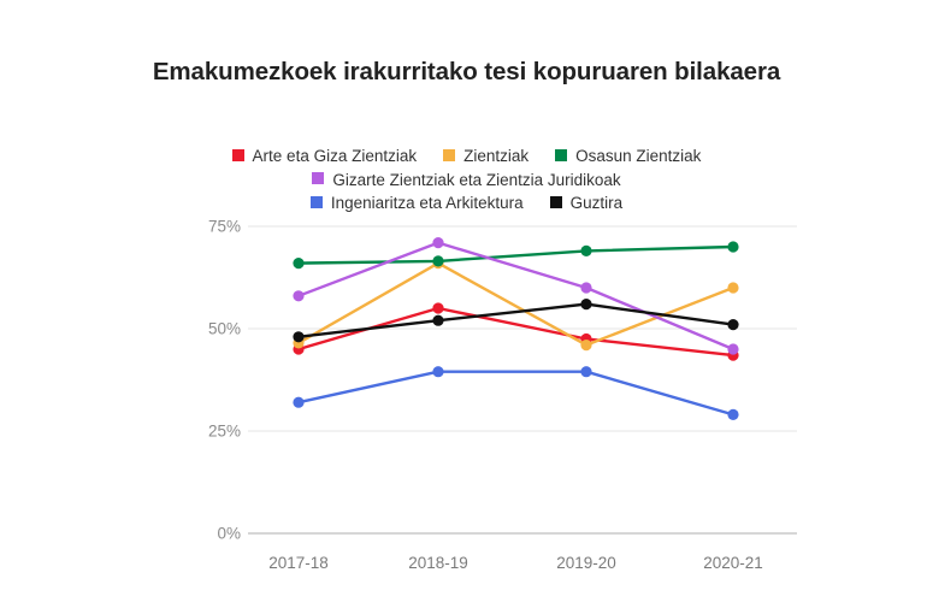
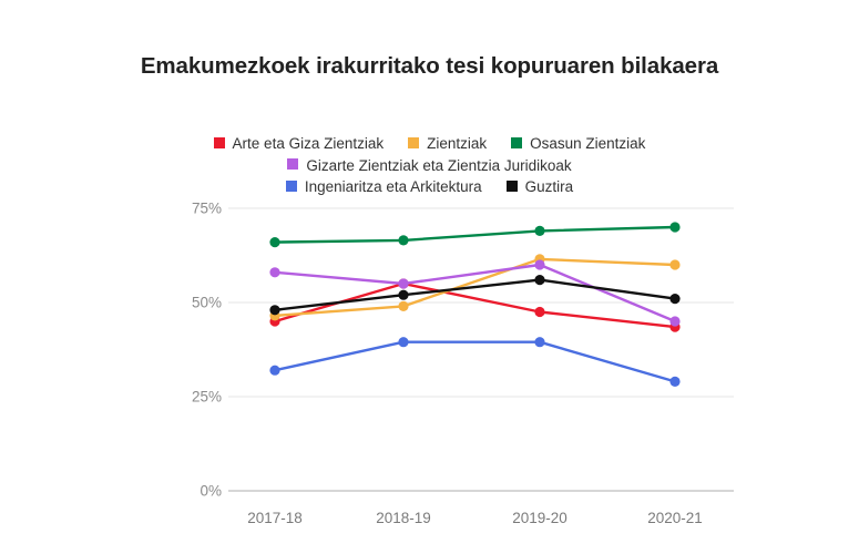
Zientziak/2018-19: 66% -> 49%
Gizarte Zientziak eta Zientzia Juridikoak/2018-19: 71% -> 55%
Zientziak/2019-20: 46% -> 62%
